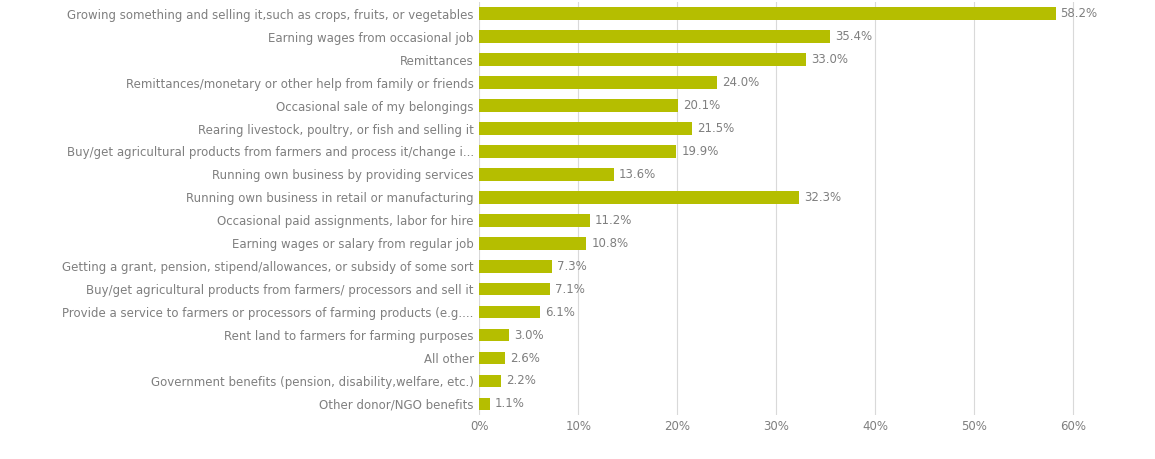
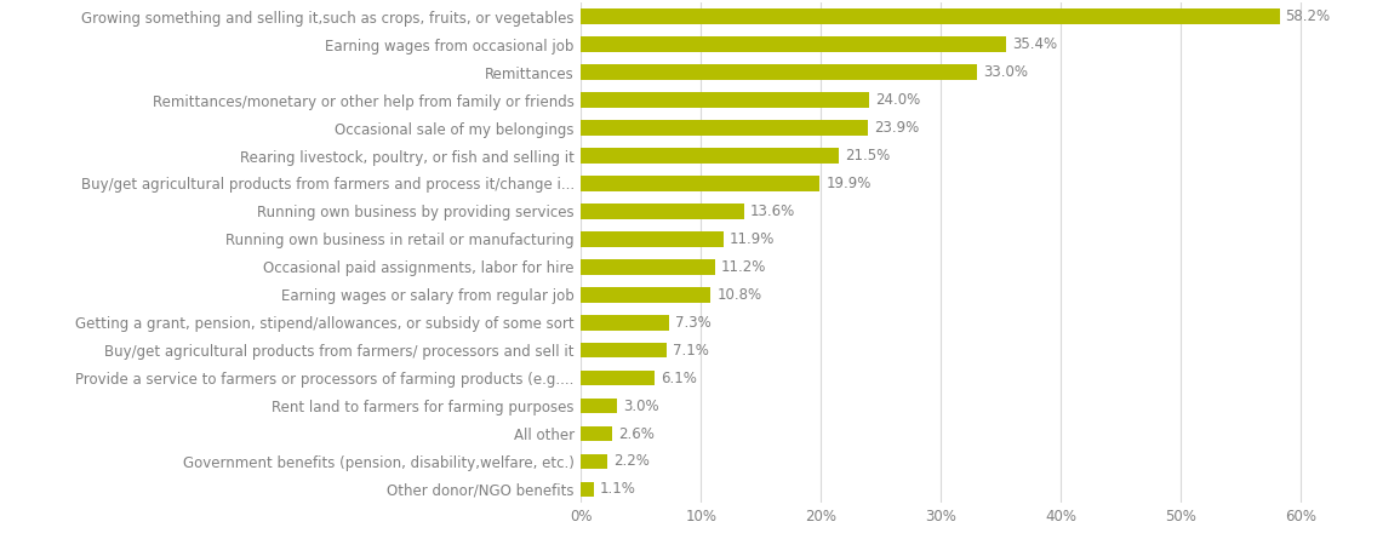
Occasional sale of my belongings: 20.1% -> 23.9%
Running own business in retail or manufacturing: 32.3% -> 11.9%
